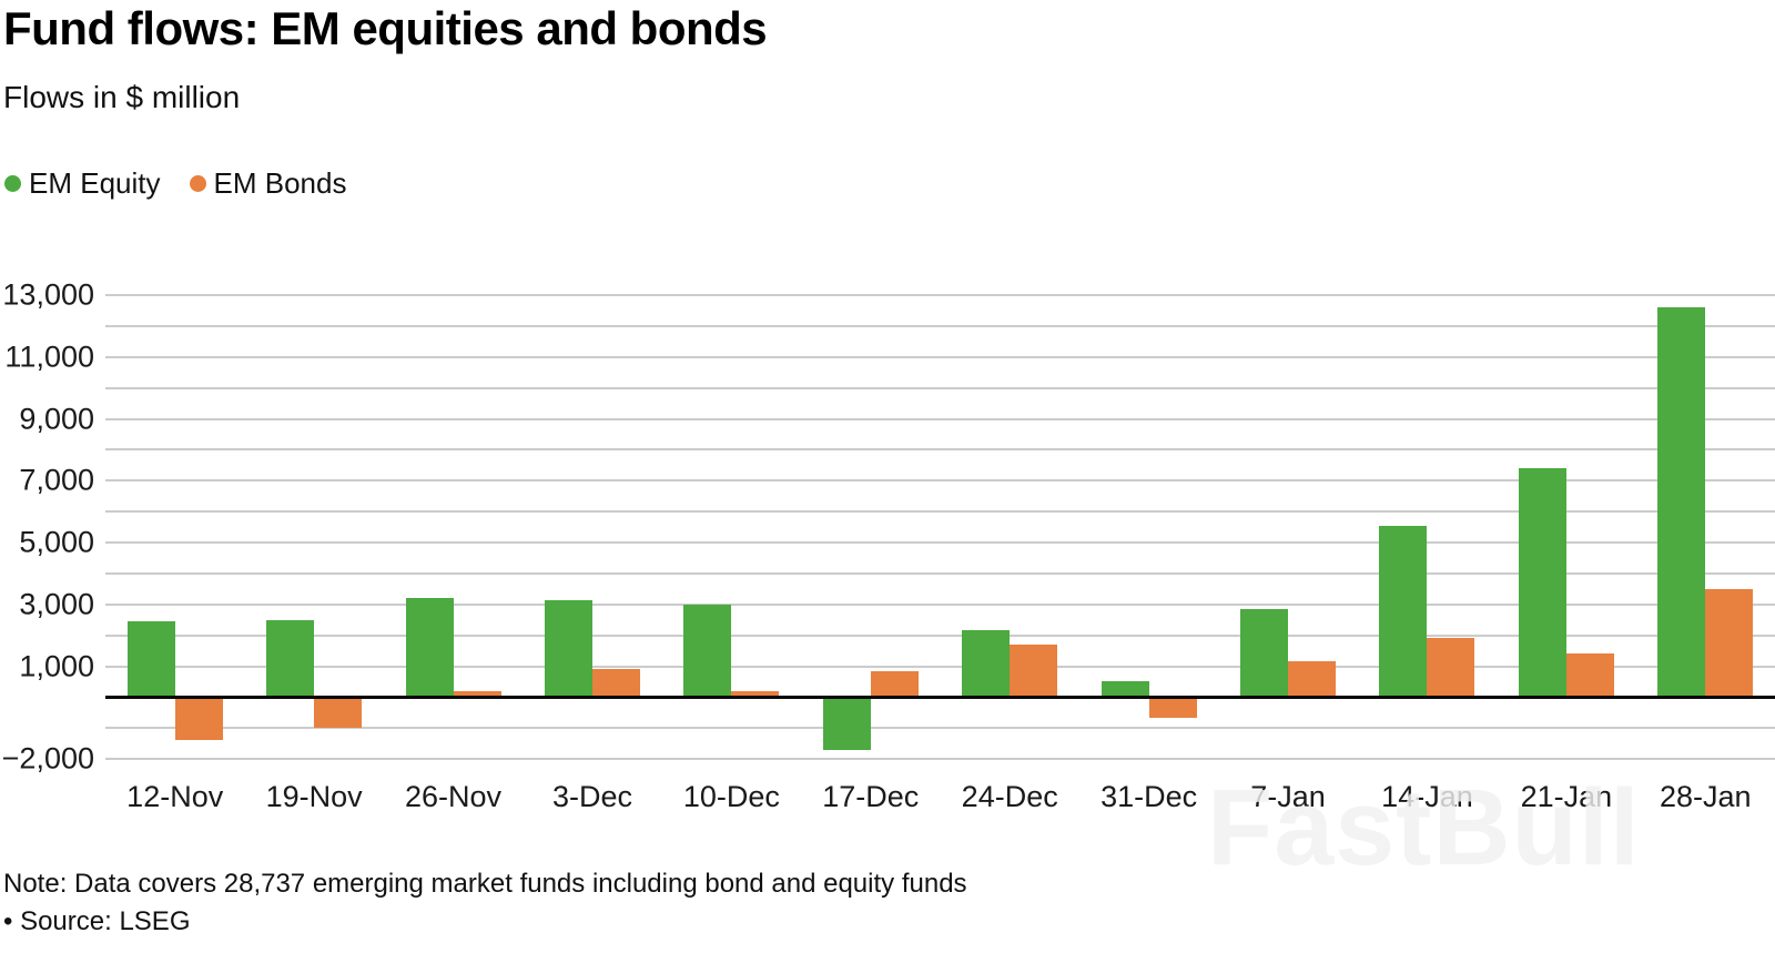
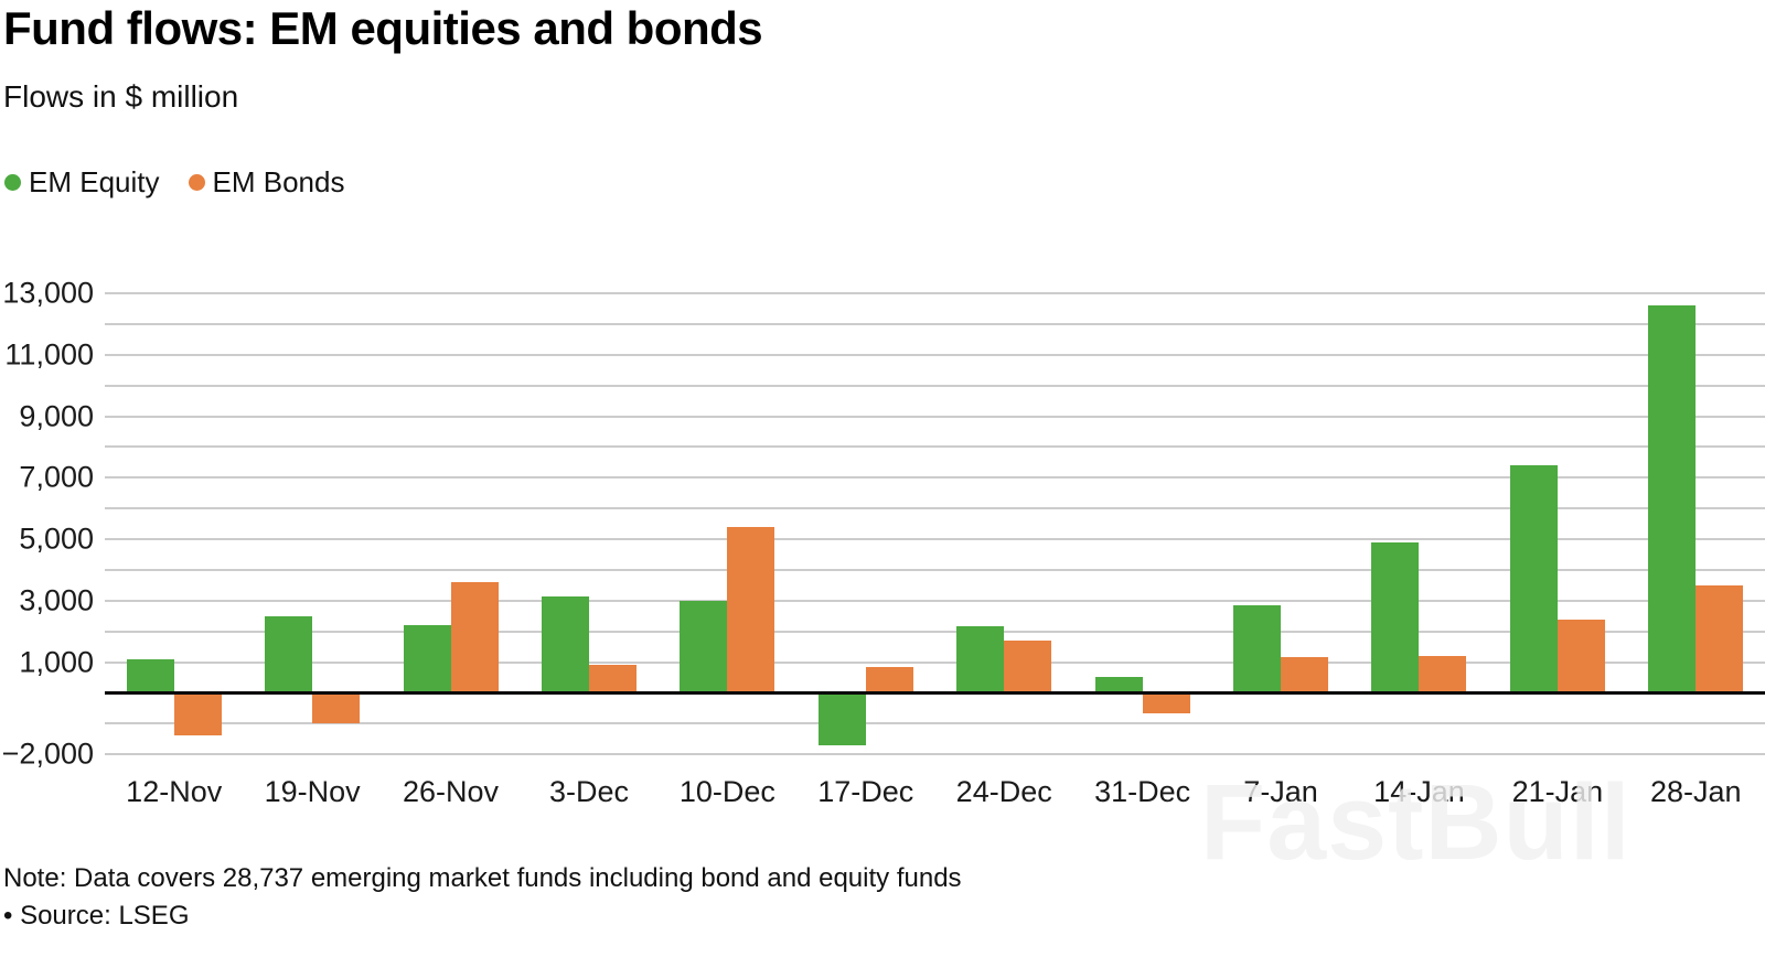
EM Equity/12-Nov: 2400 -> 1100
EM Equity/26-Nov: 3200 -> 2200
EM Bonds/26-Nov: 200 -> 3600
EM Bonds/10-Dec: 200 -> 5400
EM Equity/14-Jan: 5600 -> 4900
EM Bonds/14-Jan: 1900 -> 1200
EM Bonds/21-Jan: 1400 -> 2400
